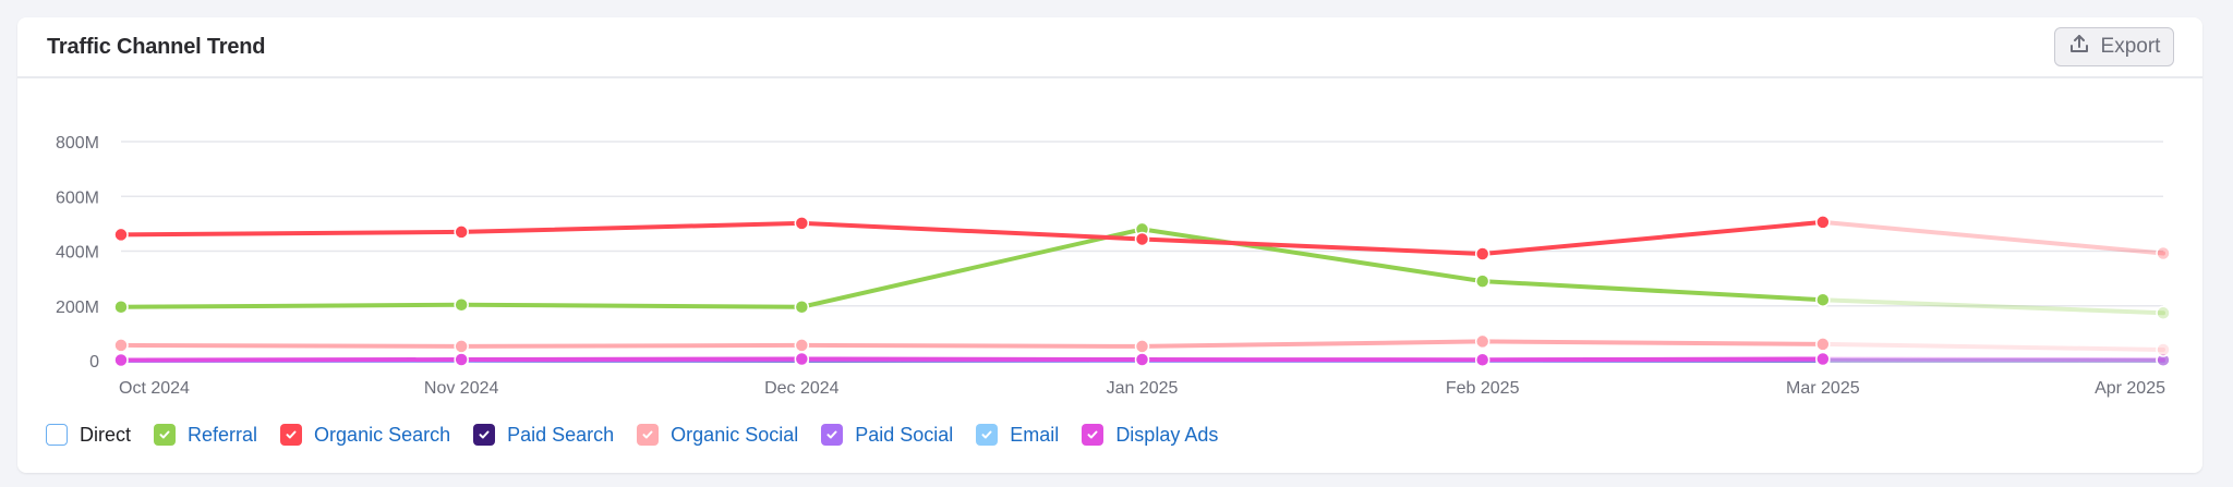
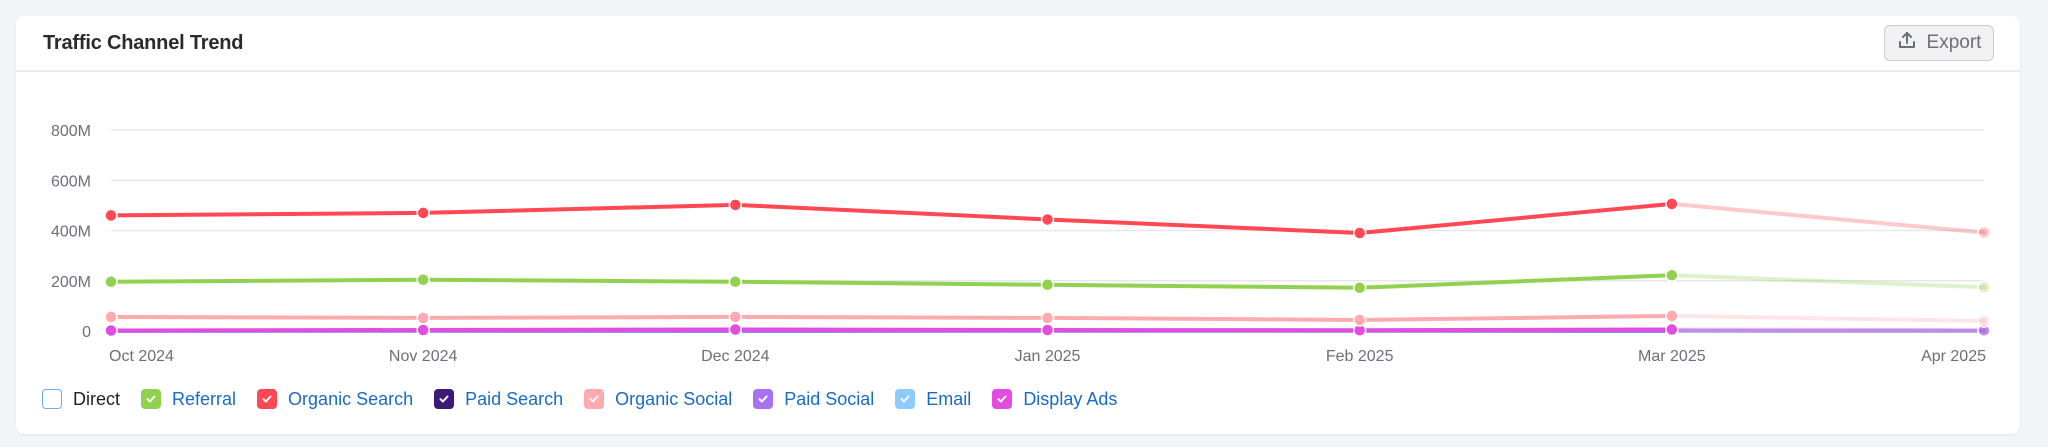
Referral/Jan 2025: 480M -> 180M
Referral/Feb 2025: 290M -> 170M
Organic Social/Feb 2025: 70M -> 40M
